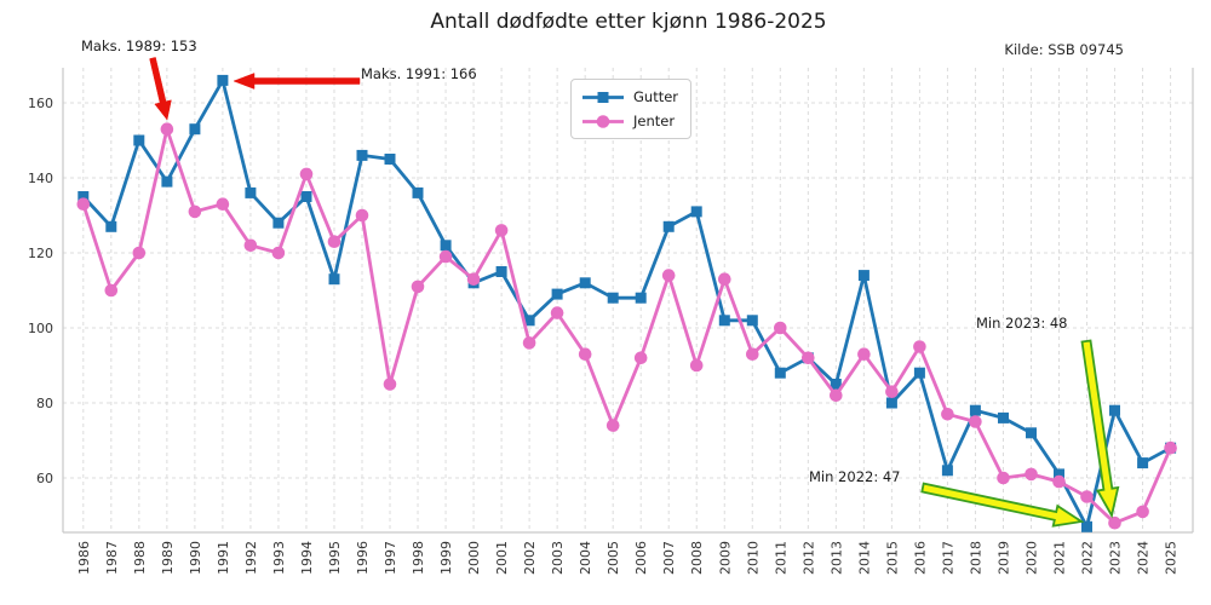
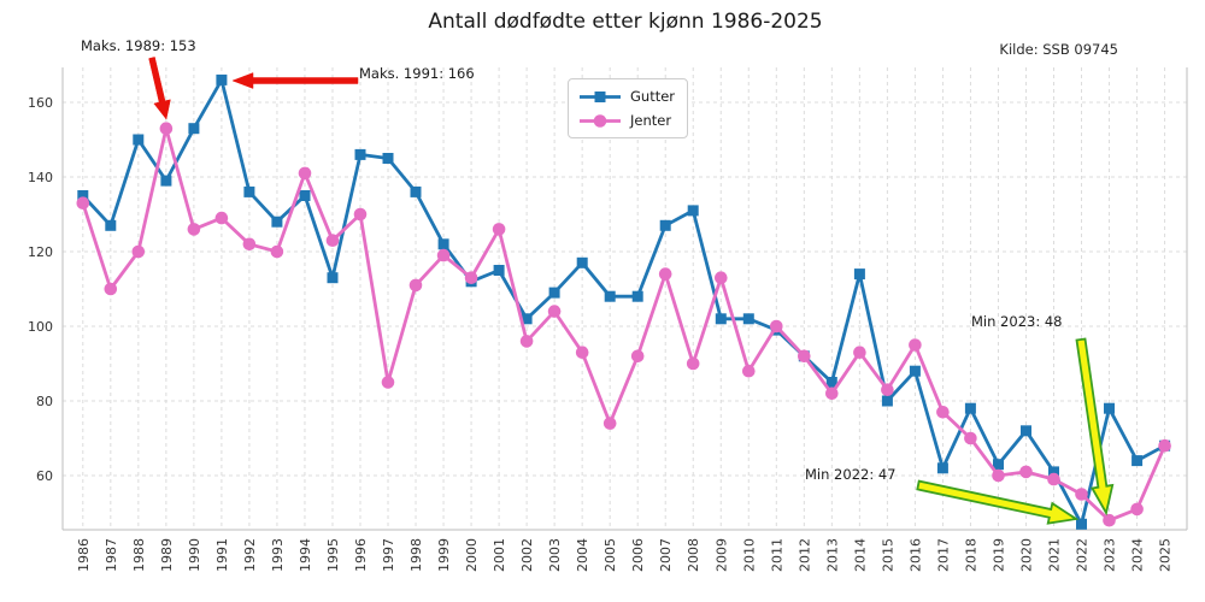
Jenter/1990: 131 -> 126
Jenter/1991: 133 -> 129
Gutter/2004: 112 -> 117
Jenter/2010: 93 -> 88
Gutter/2011: 88 -> 99
Jenter/2018: 75 -> 70
Gutter/2019: 76 -> 63
